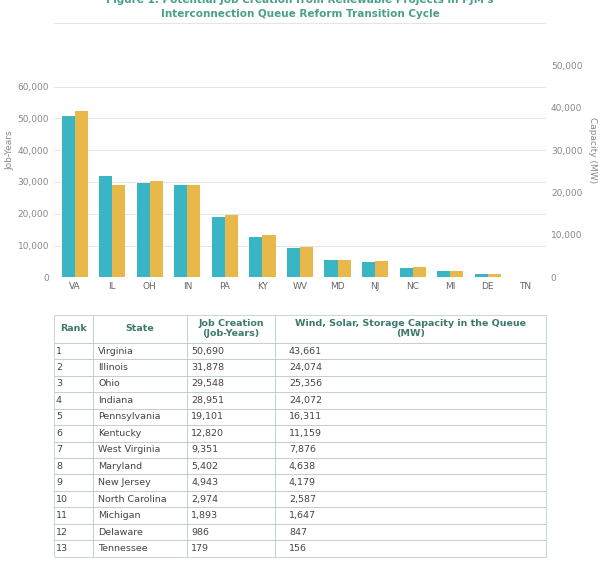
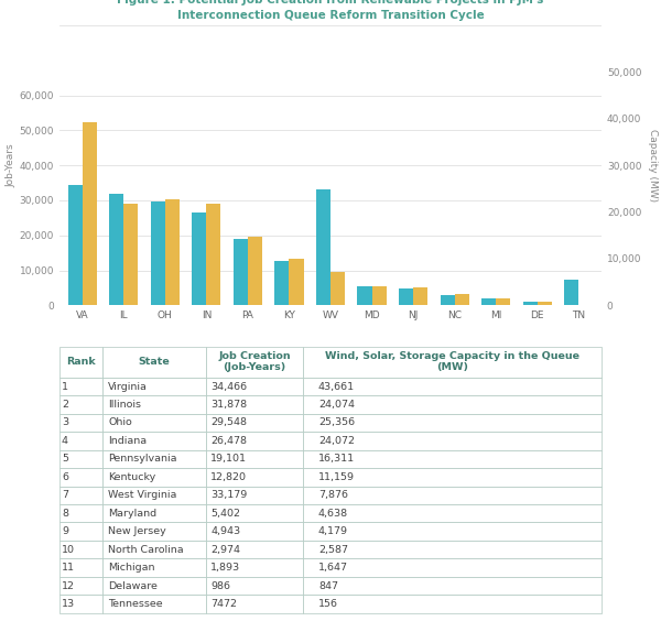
Job Creation (Job-Years)/VA: 50,690 -> 34,466
Job Creation (Job-Years)/IN: 28,951 -> 26,478
Job Creation (Job-Years)/WV: 9,351 -> 33,179
Job Creation (Job-Years)/TN: 179 -> 7472
